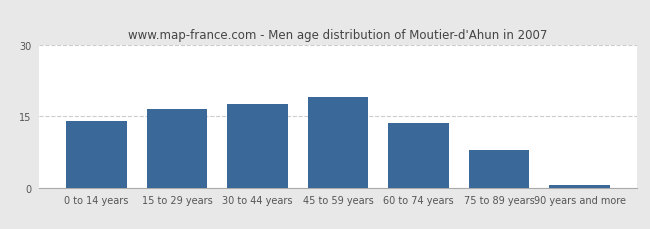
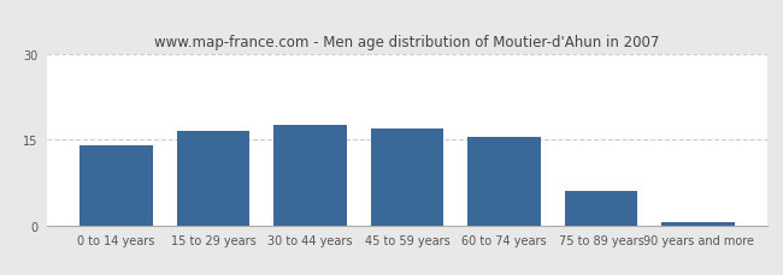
45 to 59 years: 19.0 -> 17.0
60 to 74 years: 13.5 -> 15.5
75 to 89 years: 8.0 -> 6.0
